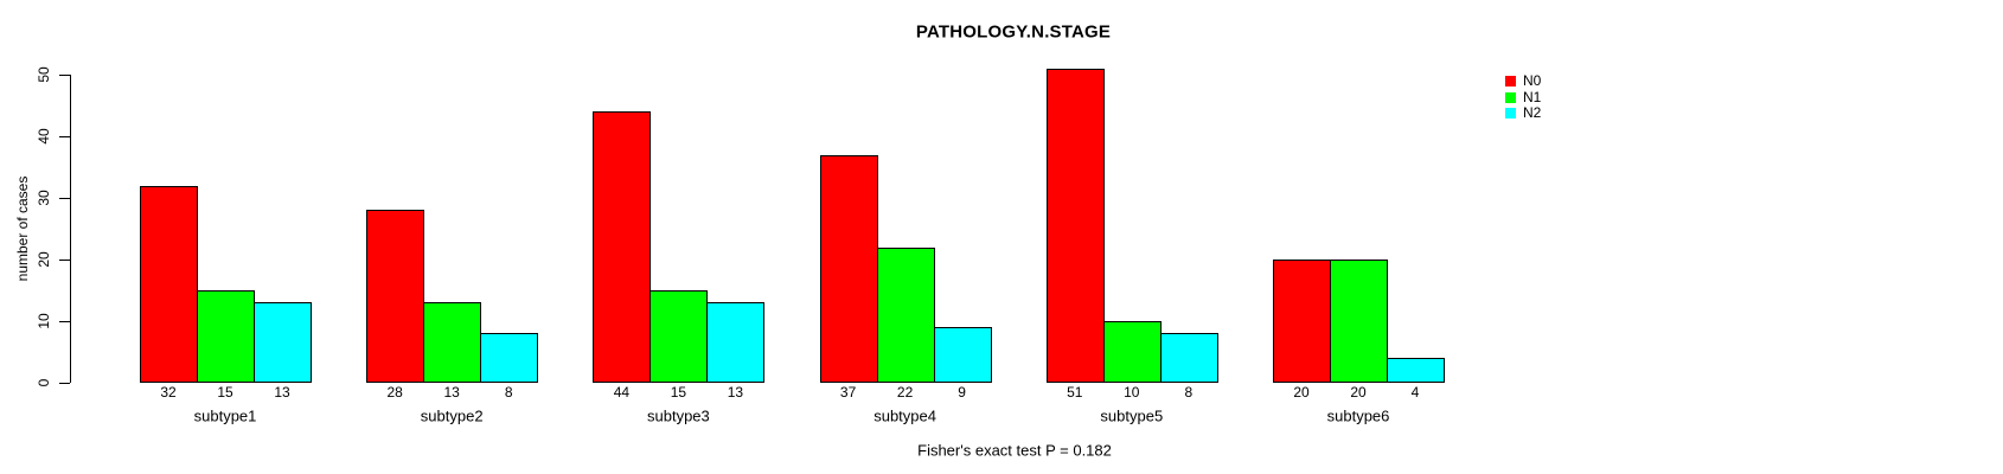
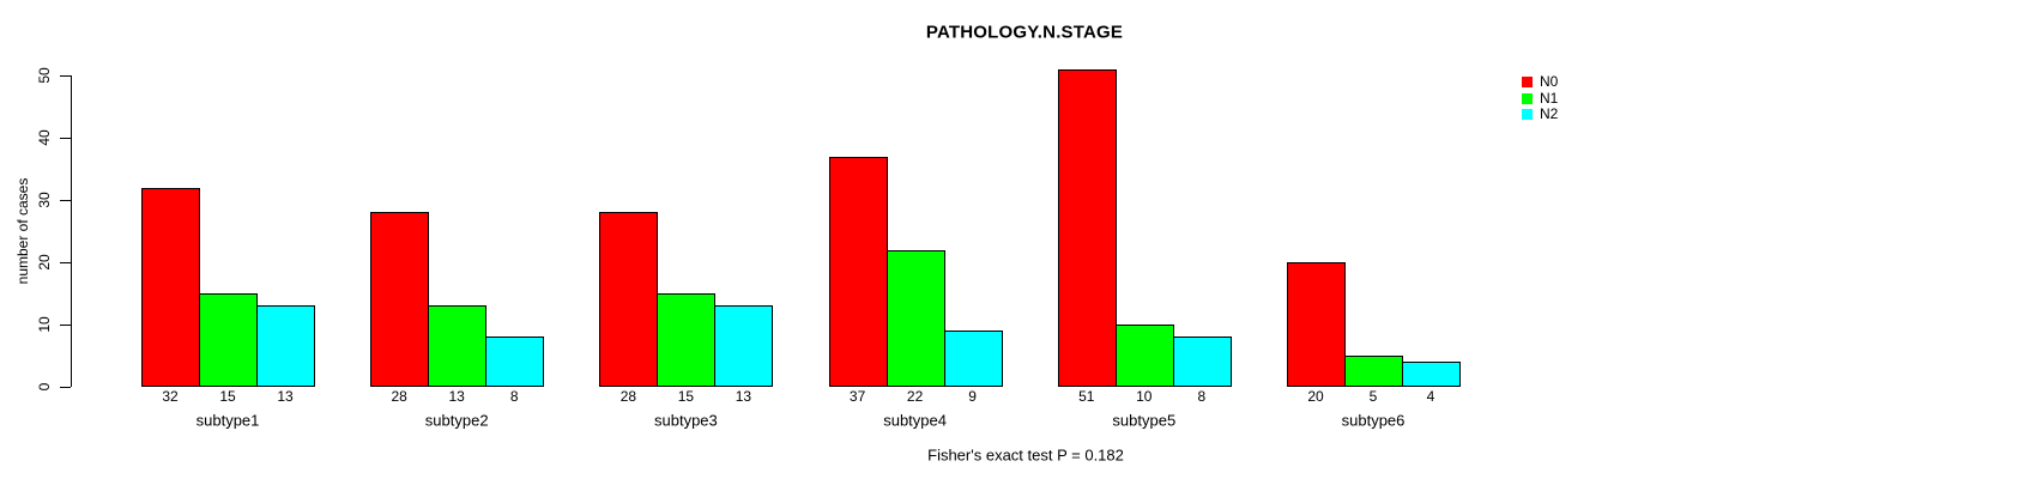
N0/subtype3: 44 -> 28
N1/subtype6: 20 -> 5
